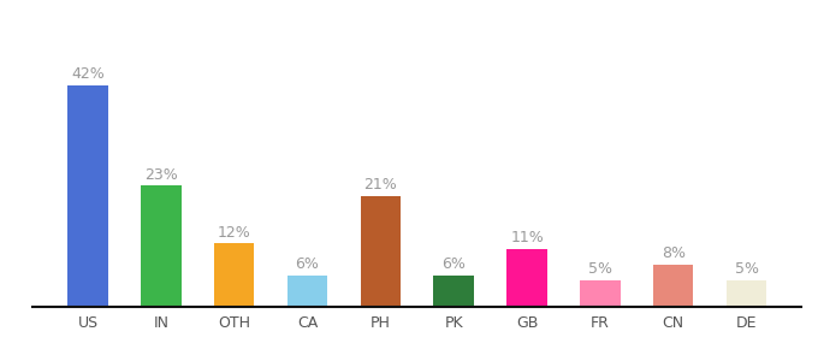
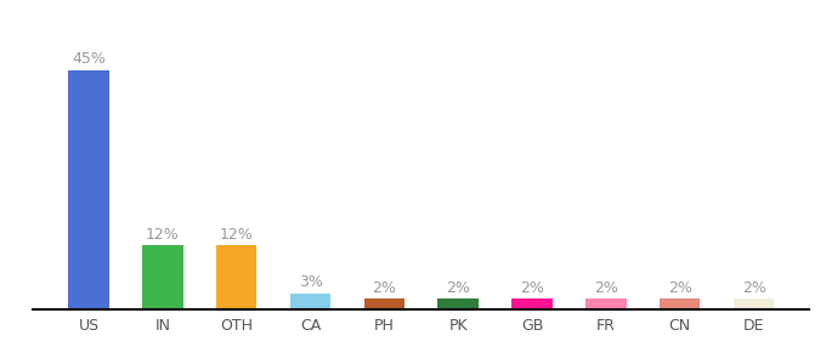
US: 42% -> 45%
IN: 23% -> 12%
CA: 6% -> 3%
PH: 21% -> 2%
PK: 6% -> 2%
GB: 11% -> 2%
FR: 5% -> 2%
CN: 8% -> 2%
DE: 5% -> 2%
